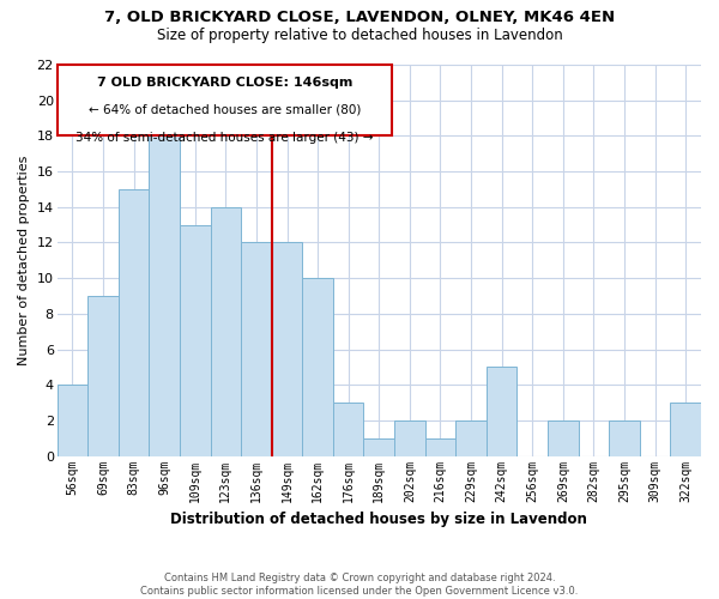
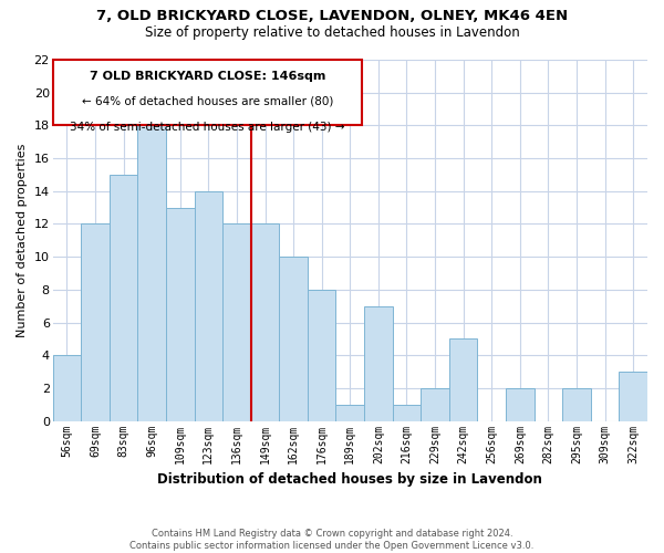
69sqm: 9 -> 12
176sqm: 3 -> 8
202sqm: 2 -> 7
